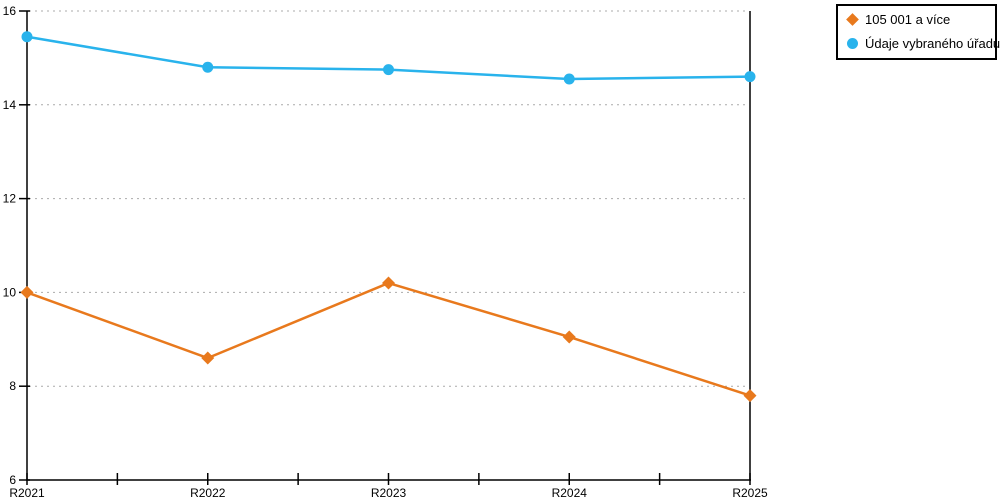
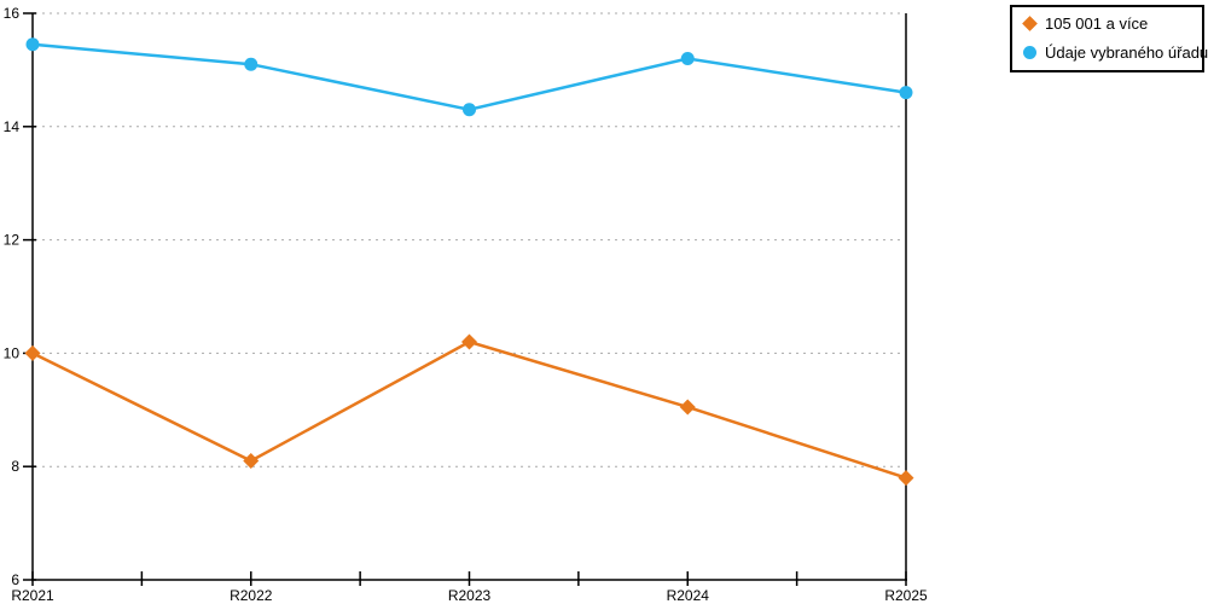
105 001 a více/R2022: 8.6 -> 8.1
Údaje vybraného úřadu/R2022: 14.8 -> 15.1
Údaje vybraného úřadu/R2023: 14.8 -> 14.3
Údaje vybraného úřadu/R2024: 14.6 -> 15.2
